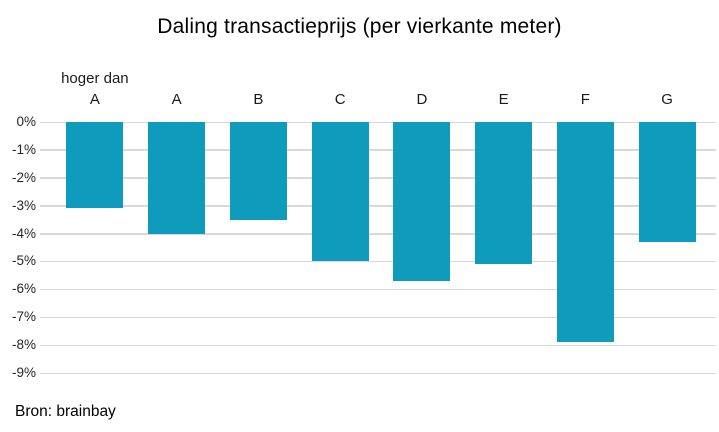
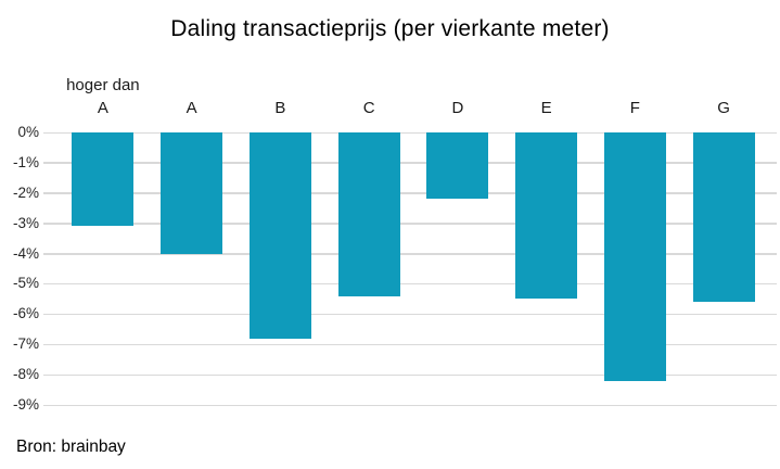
B: -3.5% -> -6.8%
C: -5.0% -> -5.4%
D: -5.7% -> -2.2%
E: -5.1% -> -5.5%
F: -7.9% -> -8.2%
G: -4.3% -> -5.6%
